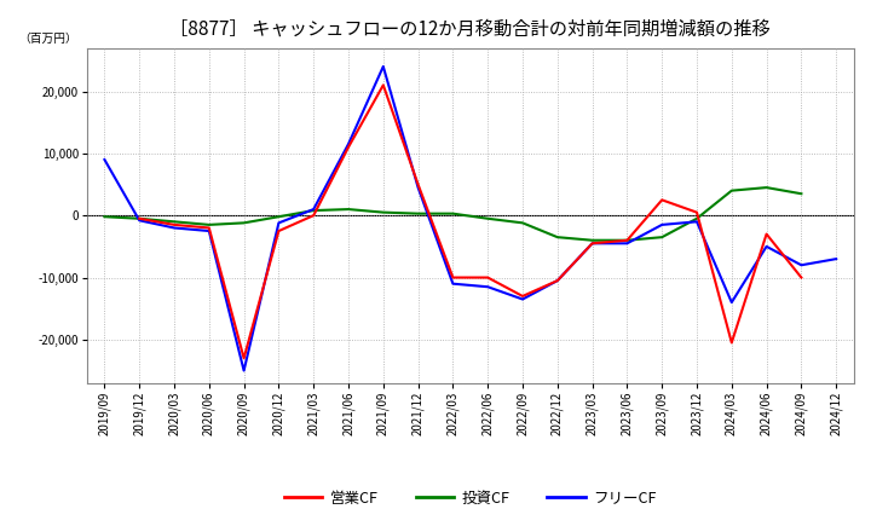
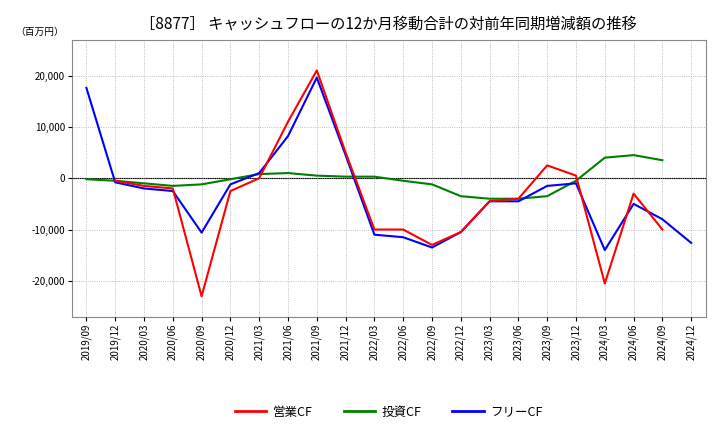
フリーCF/2019/09: 9,000 -> 17,600
フリーCF/2020/09: -25,000 -> -10,600
フリーCF/2021/06: 11,500 -> 8,200
フリーCF/2021/09: 24,000 -> 19,600
フリーCF/2024/12: -7,000 -> -12,600
